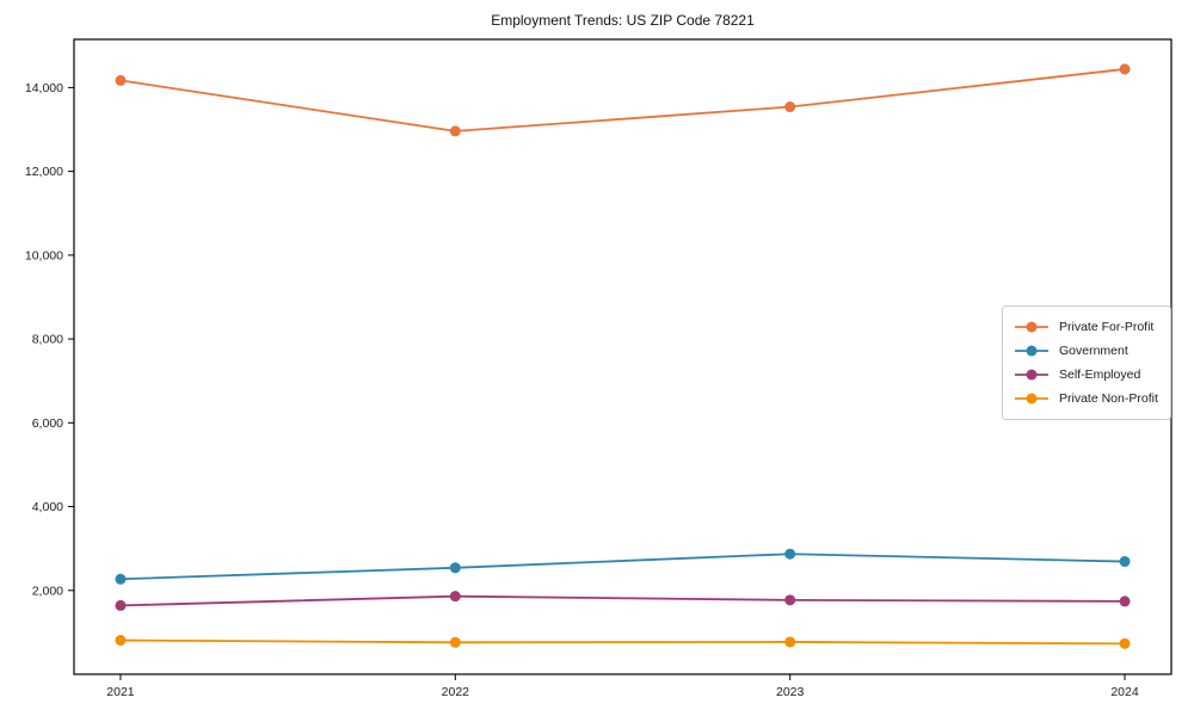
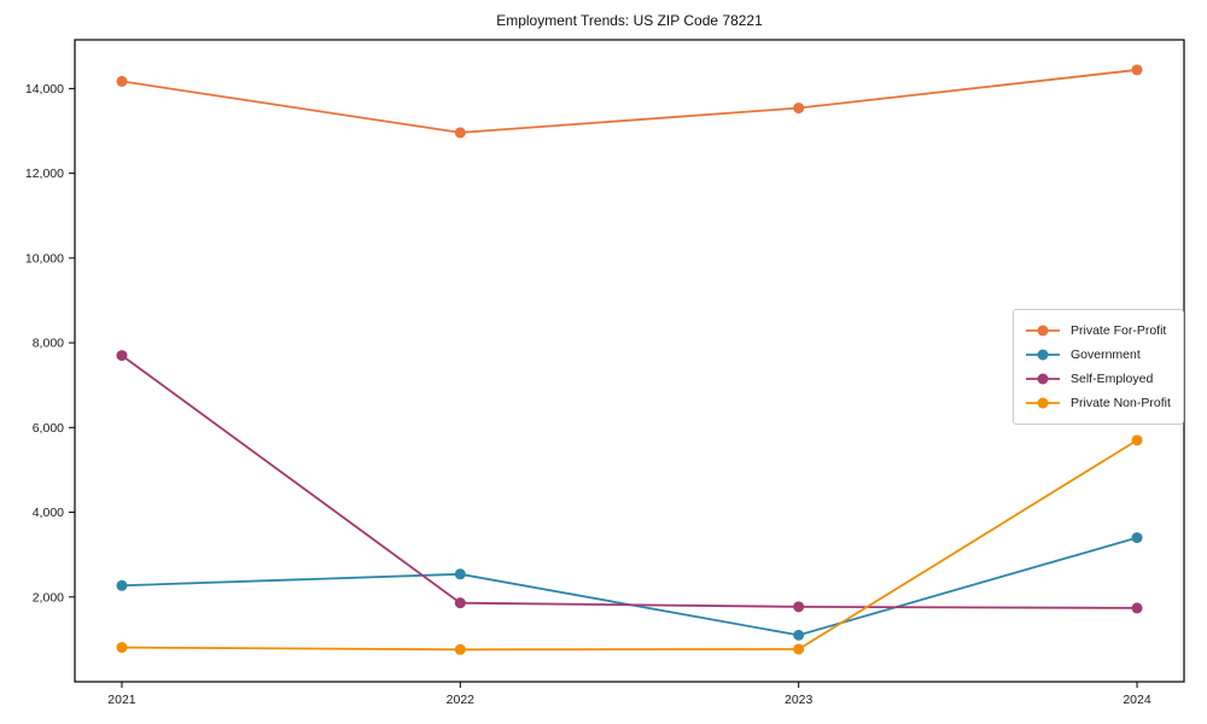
Self-Employed/2021: 1600 -> 7700
Government/2023: 2900 -> 1100
Government/2024: 2700 -> 3400
Private Non-Profit/2024: 700 -> 5700
